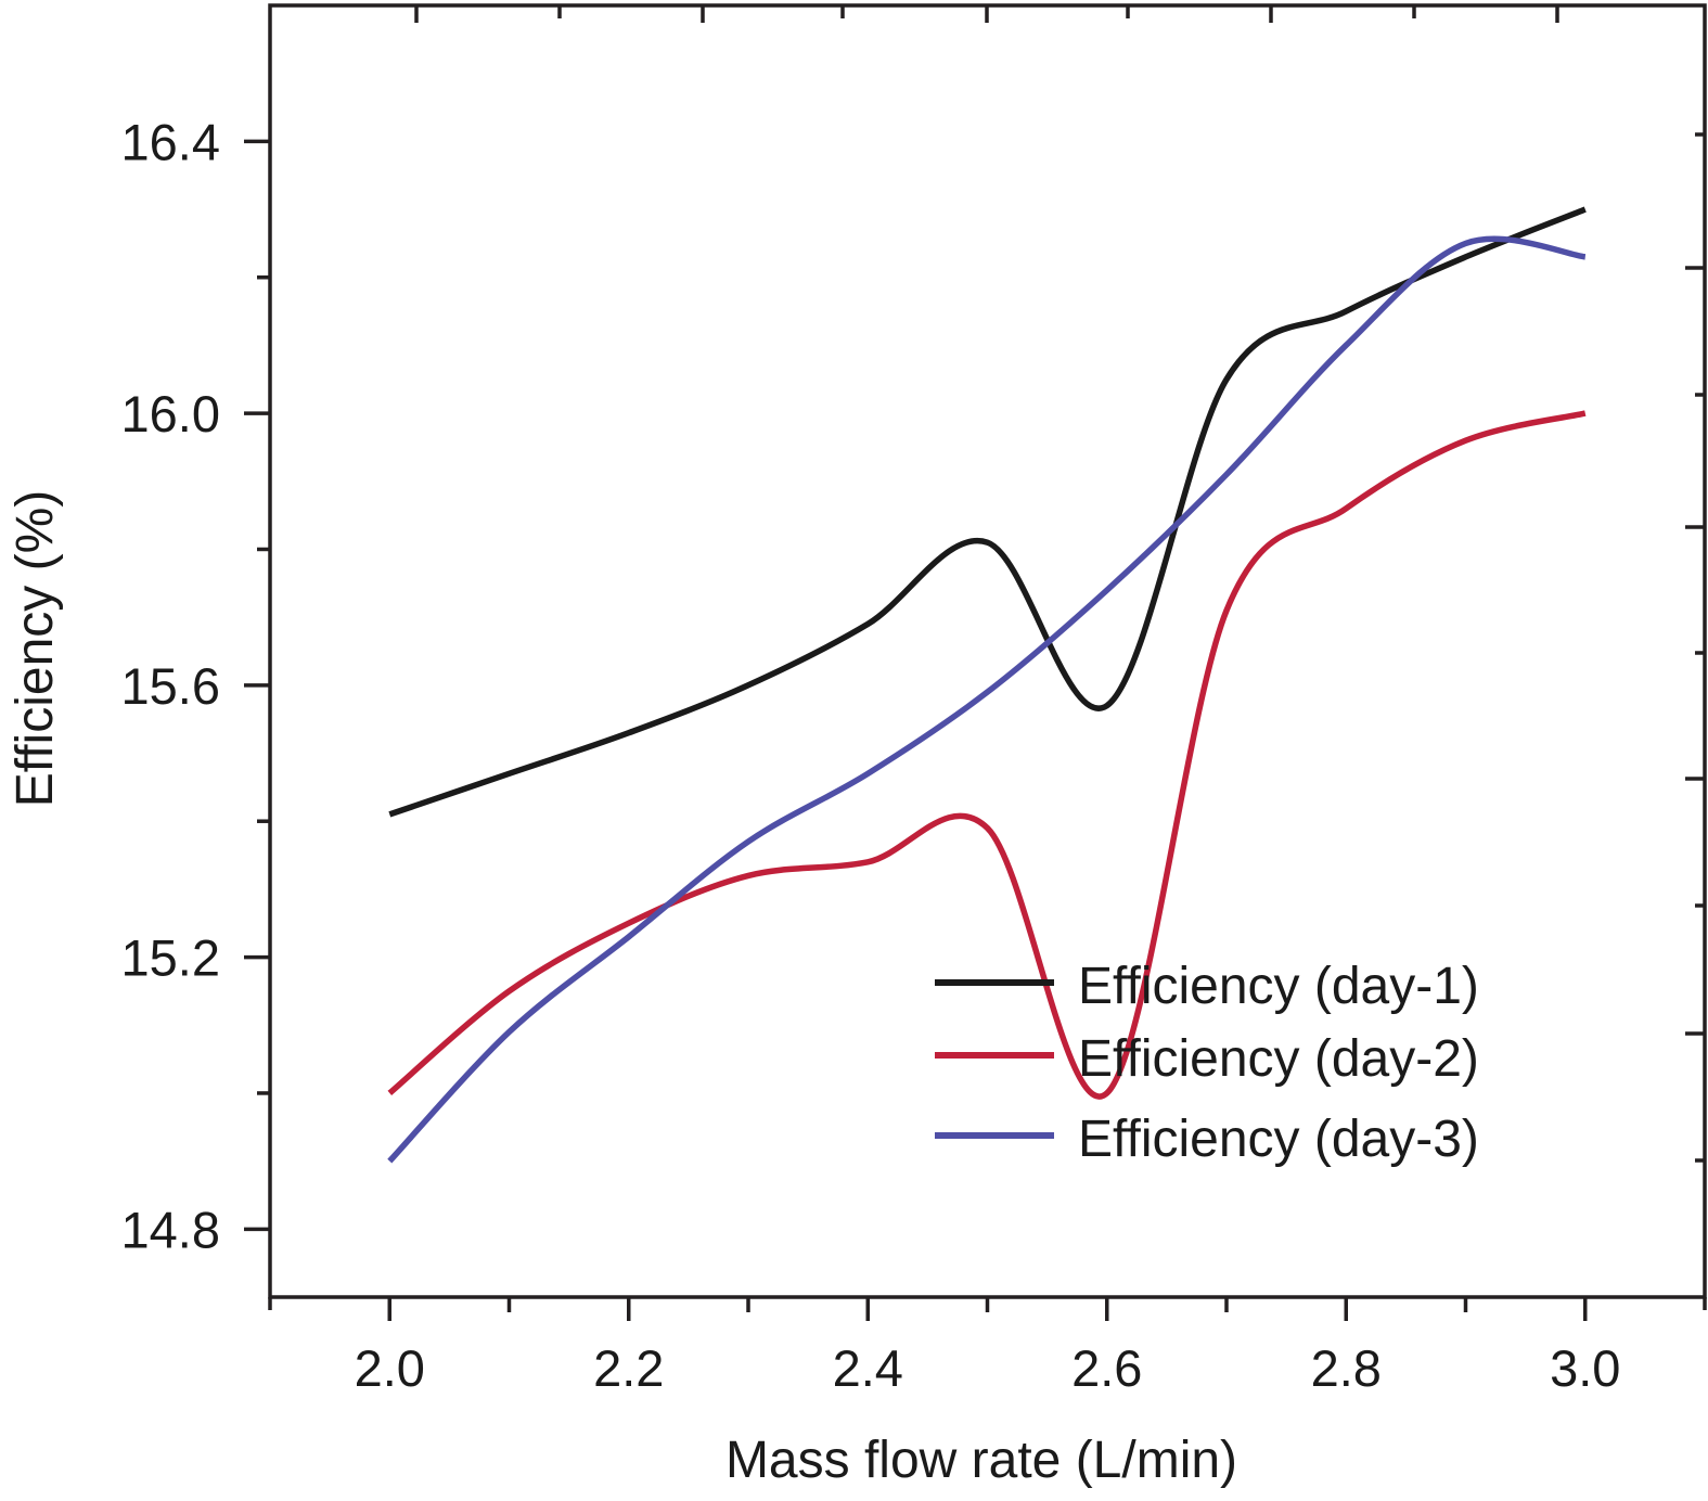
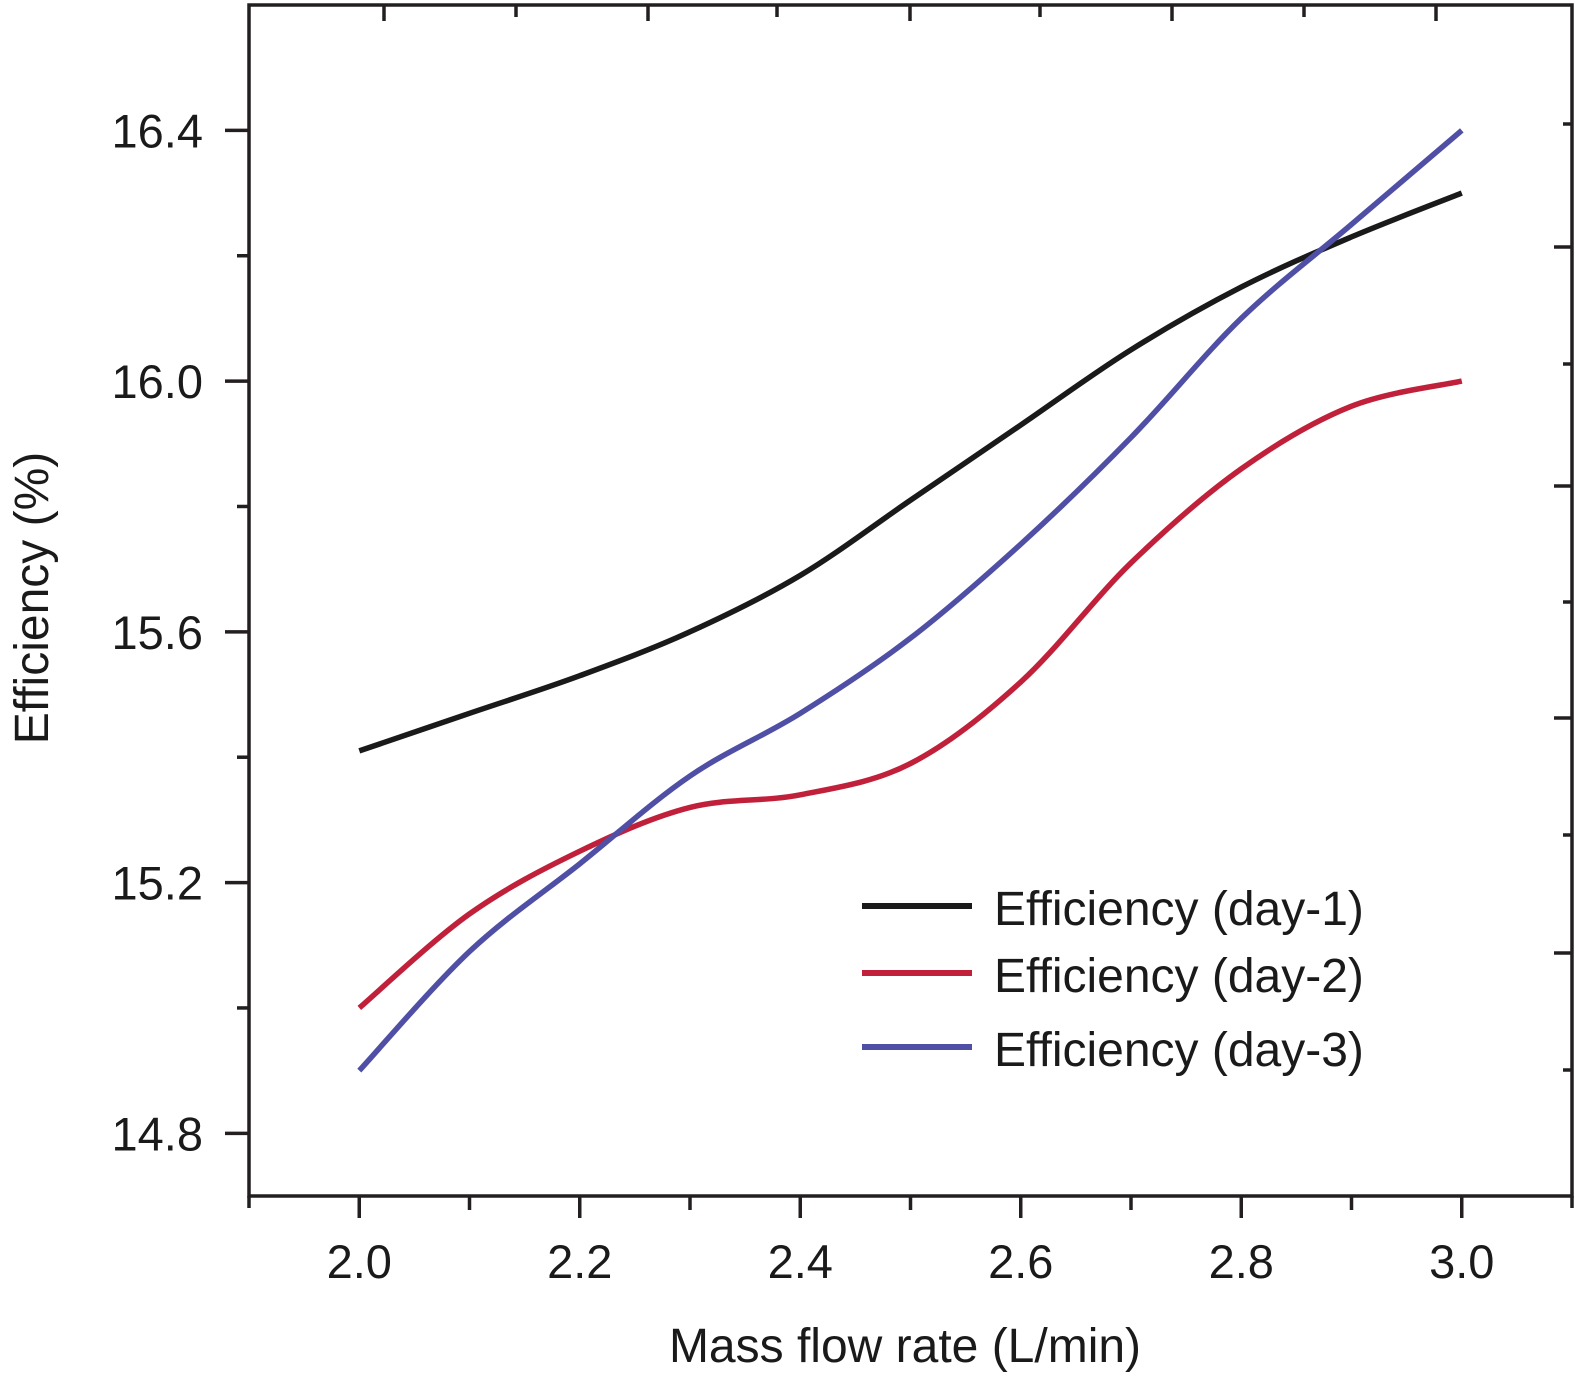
Efficiency (day-1)/2.6: 15.57 -> 15.93
Efficiency (day-2)/2.6: 15.00 -> 15.52
Efficiency (day-3)/3.0: 16.23 -> 16.40
